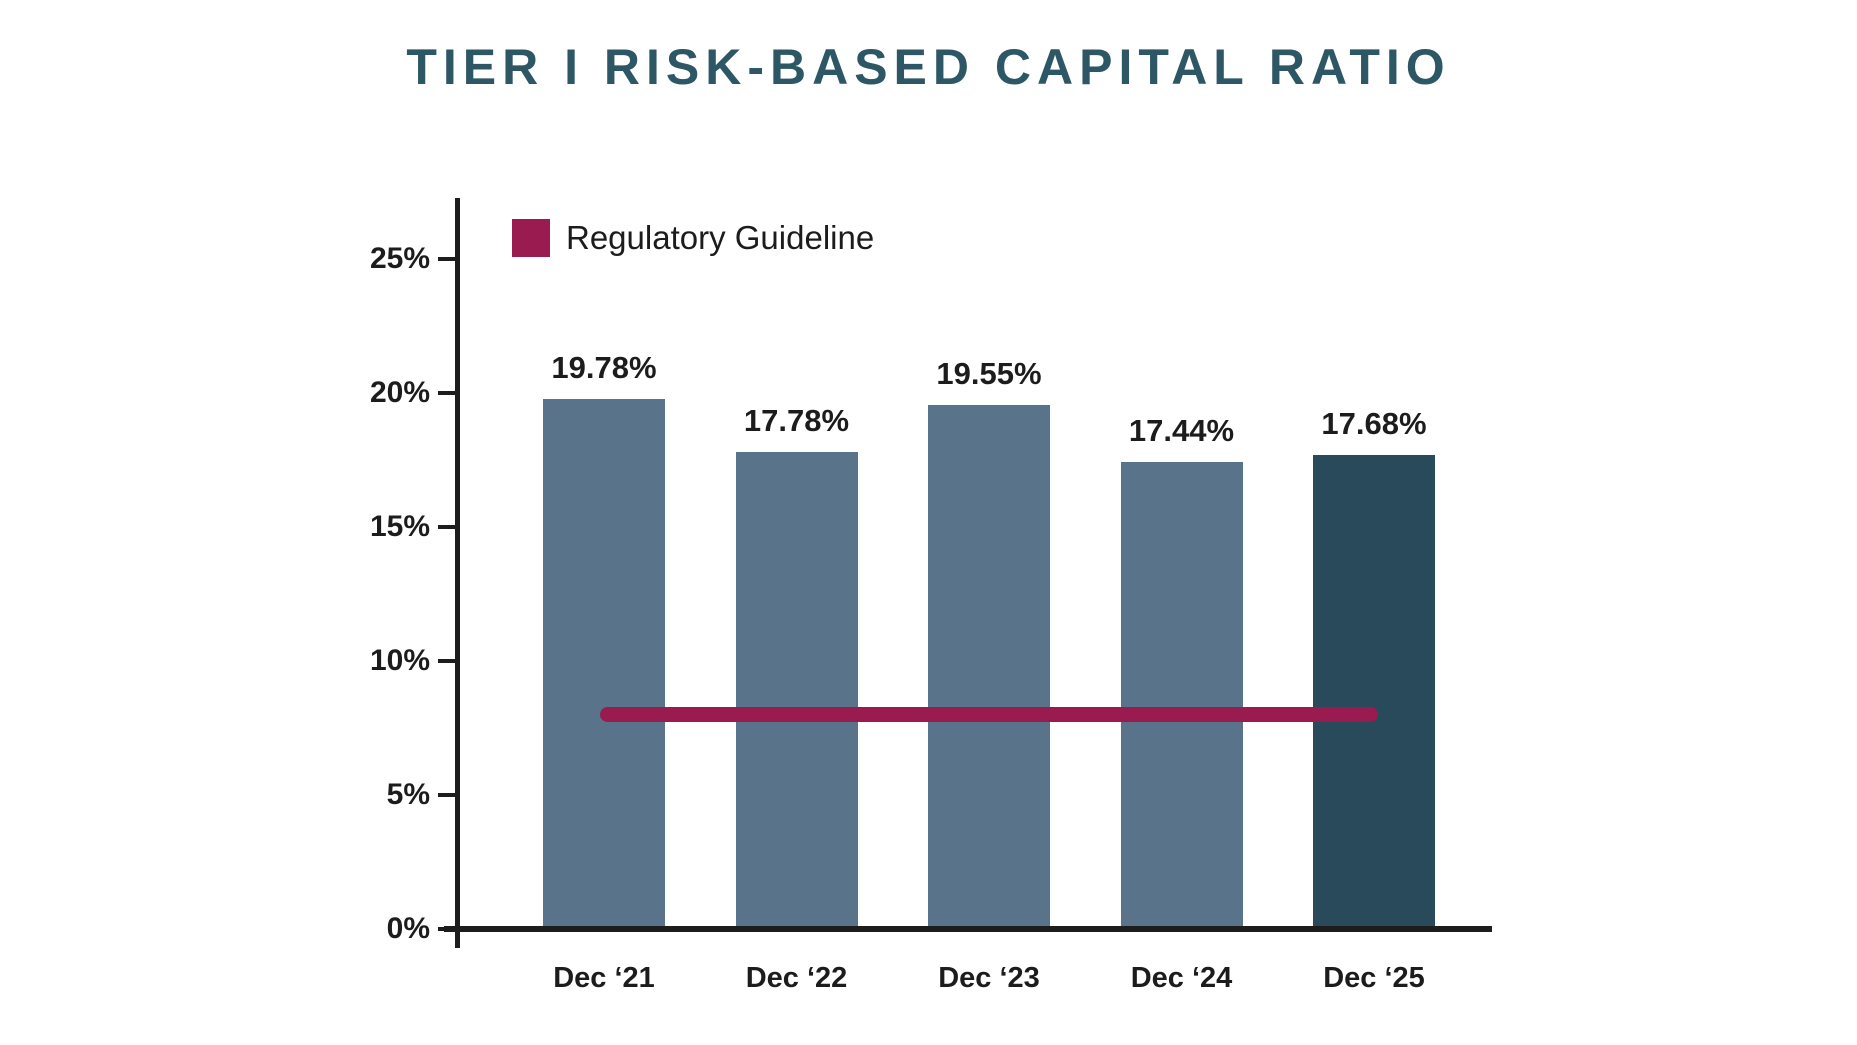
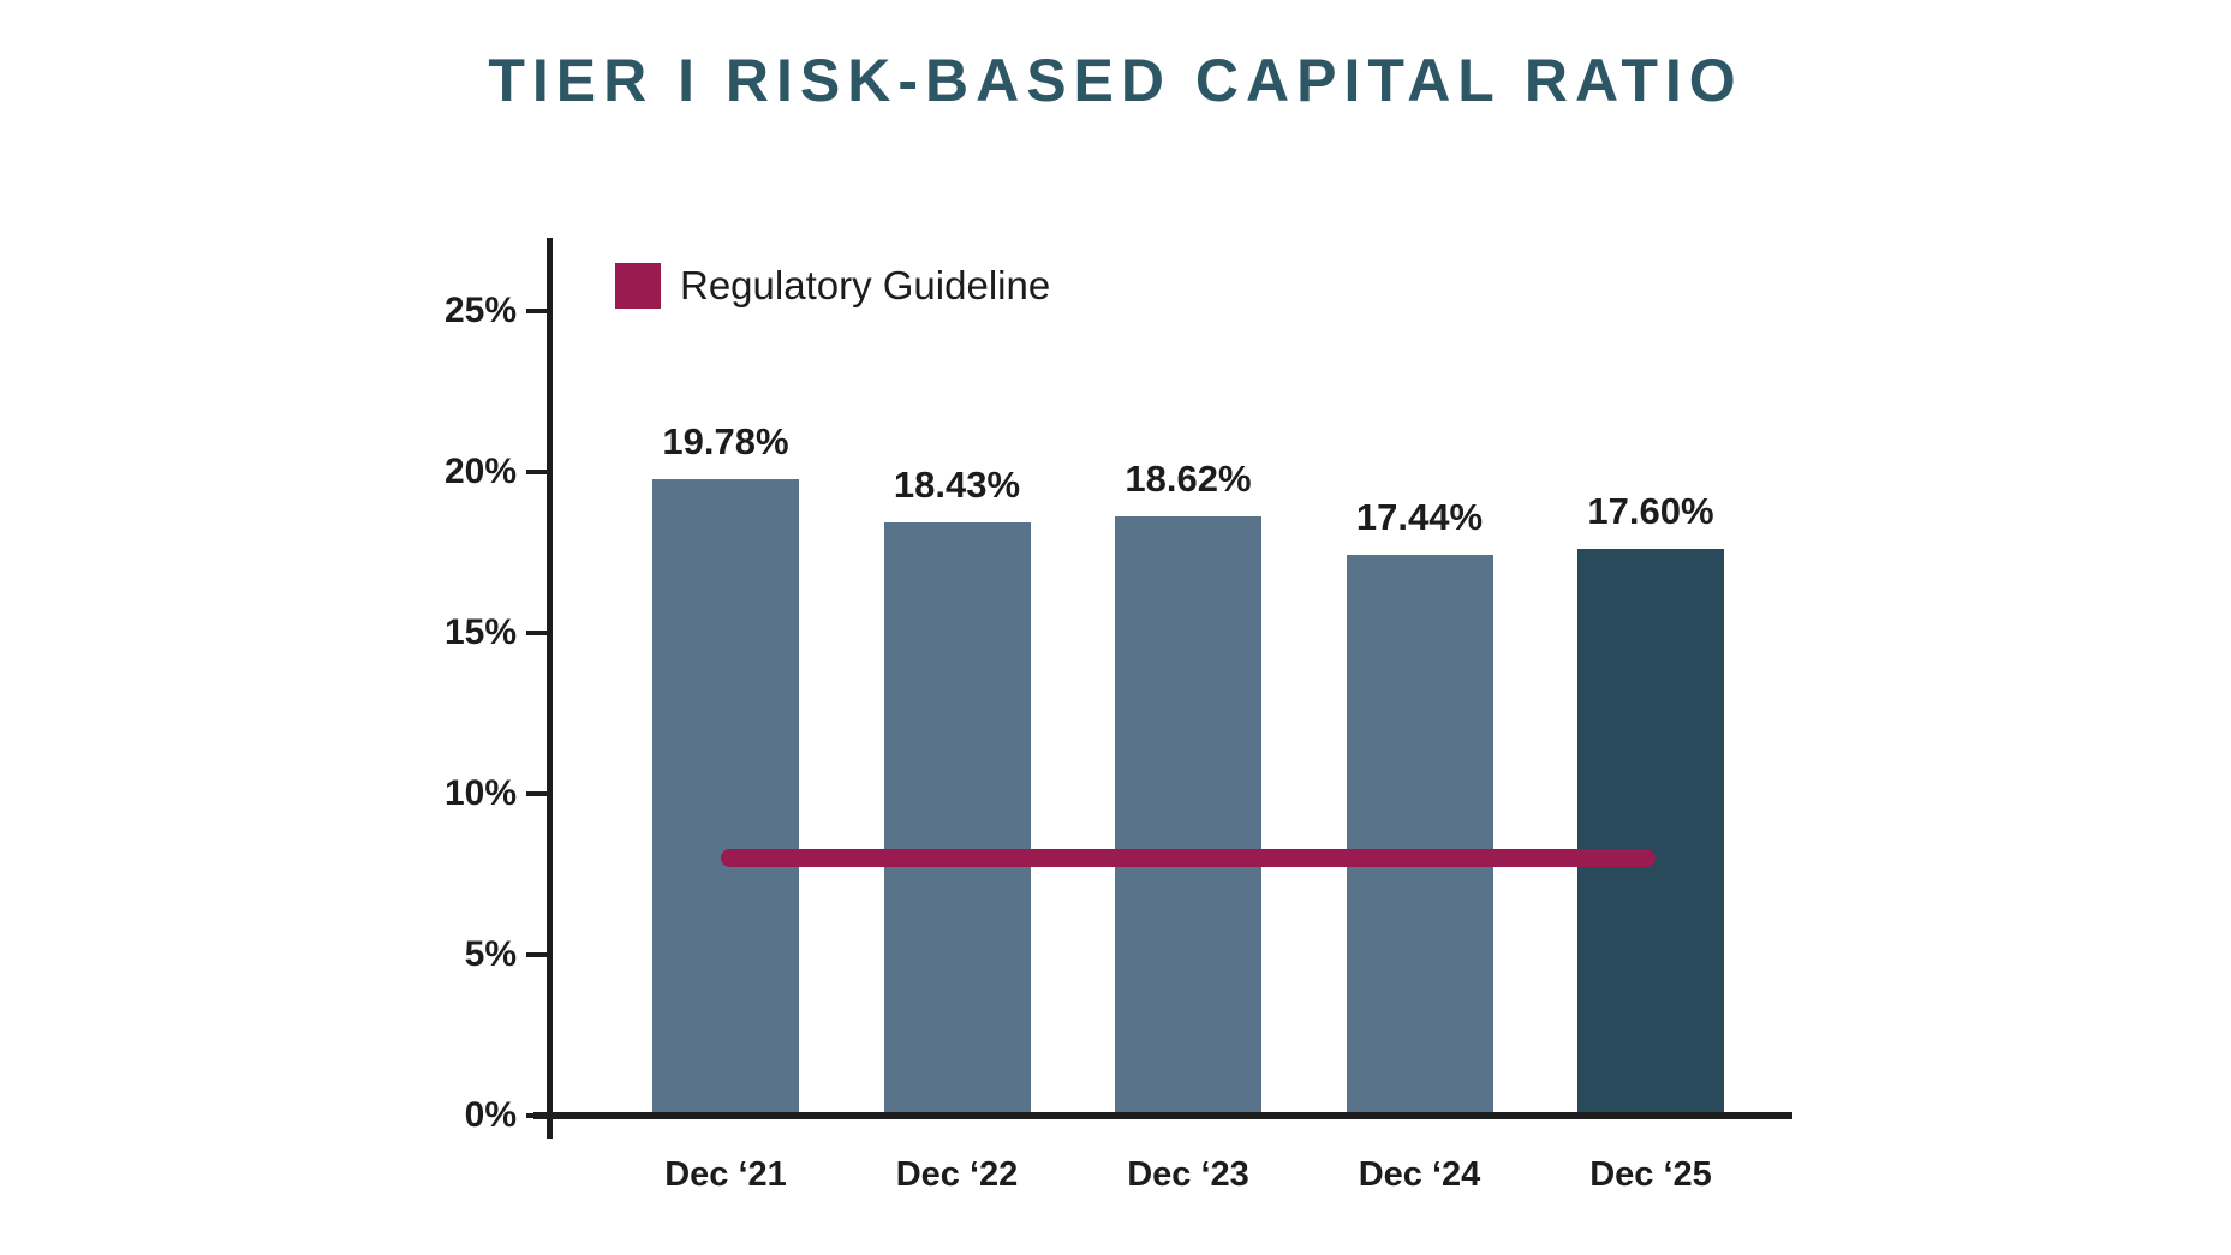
Dec ‘22: 17.78% -> 18.43%
Dec ‘23: 19.55% -> 18.62%
Dec ‘25: 17.68% -> 17.60%
